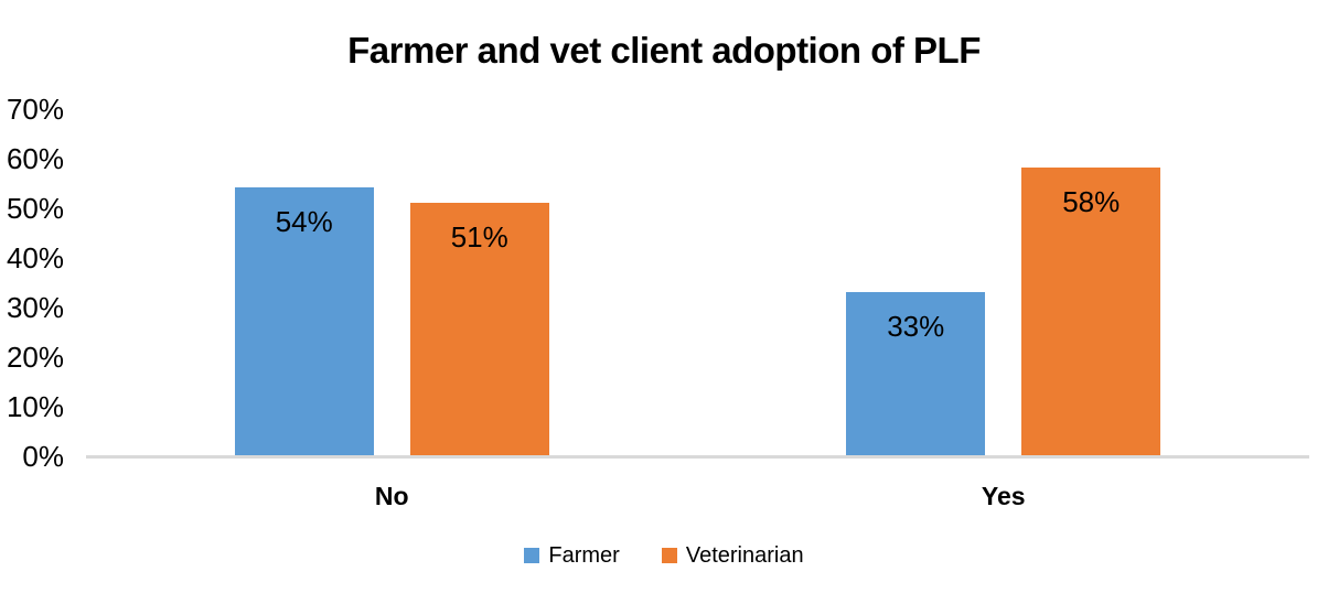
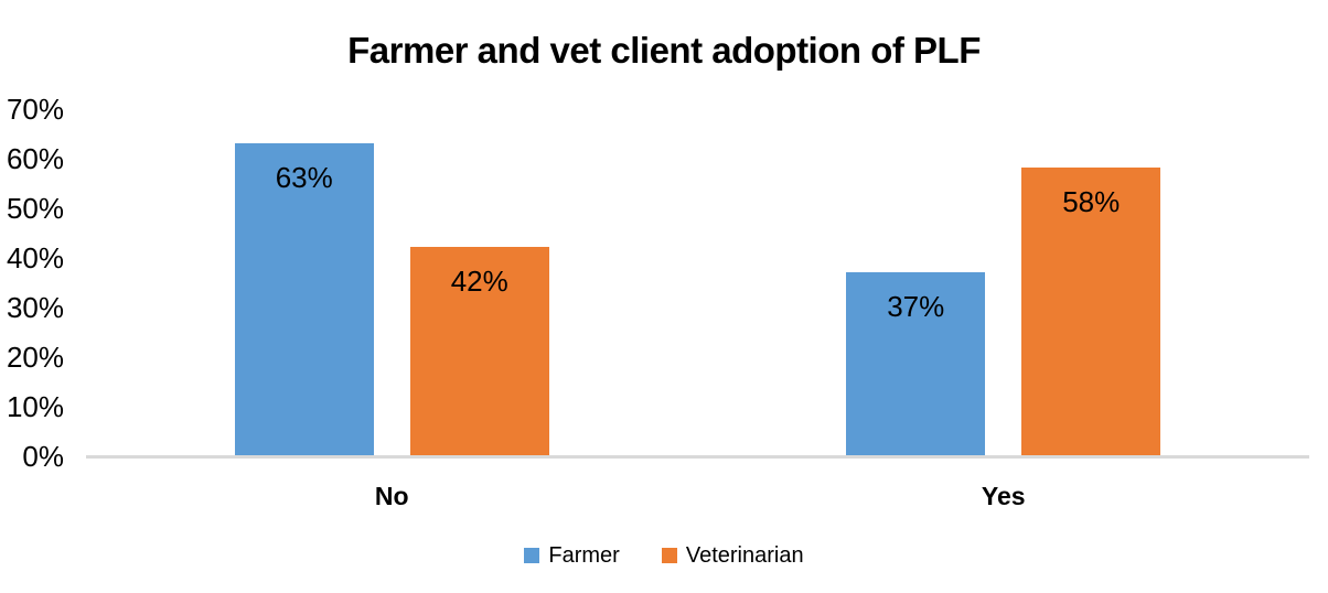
Farmer/No: 54% -> 63%
Veterinarian/No: 51% -> 42%
Farmer/Yes: 33% -> 37%
